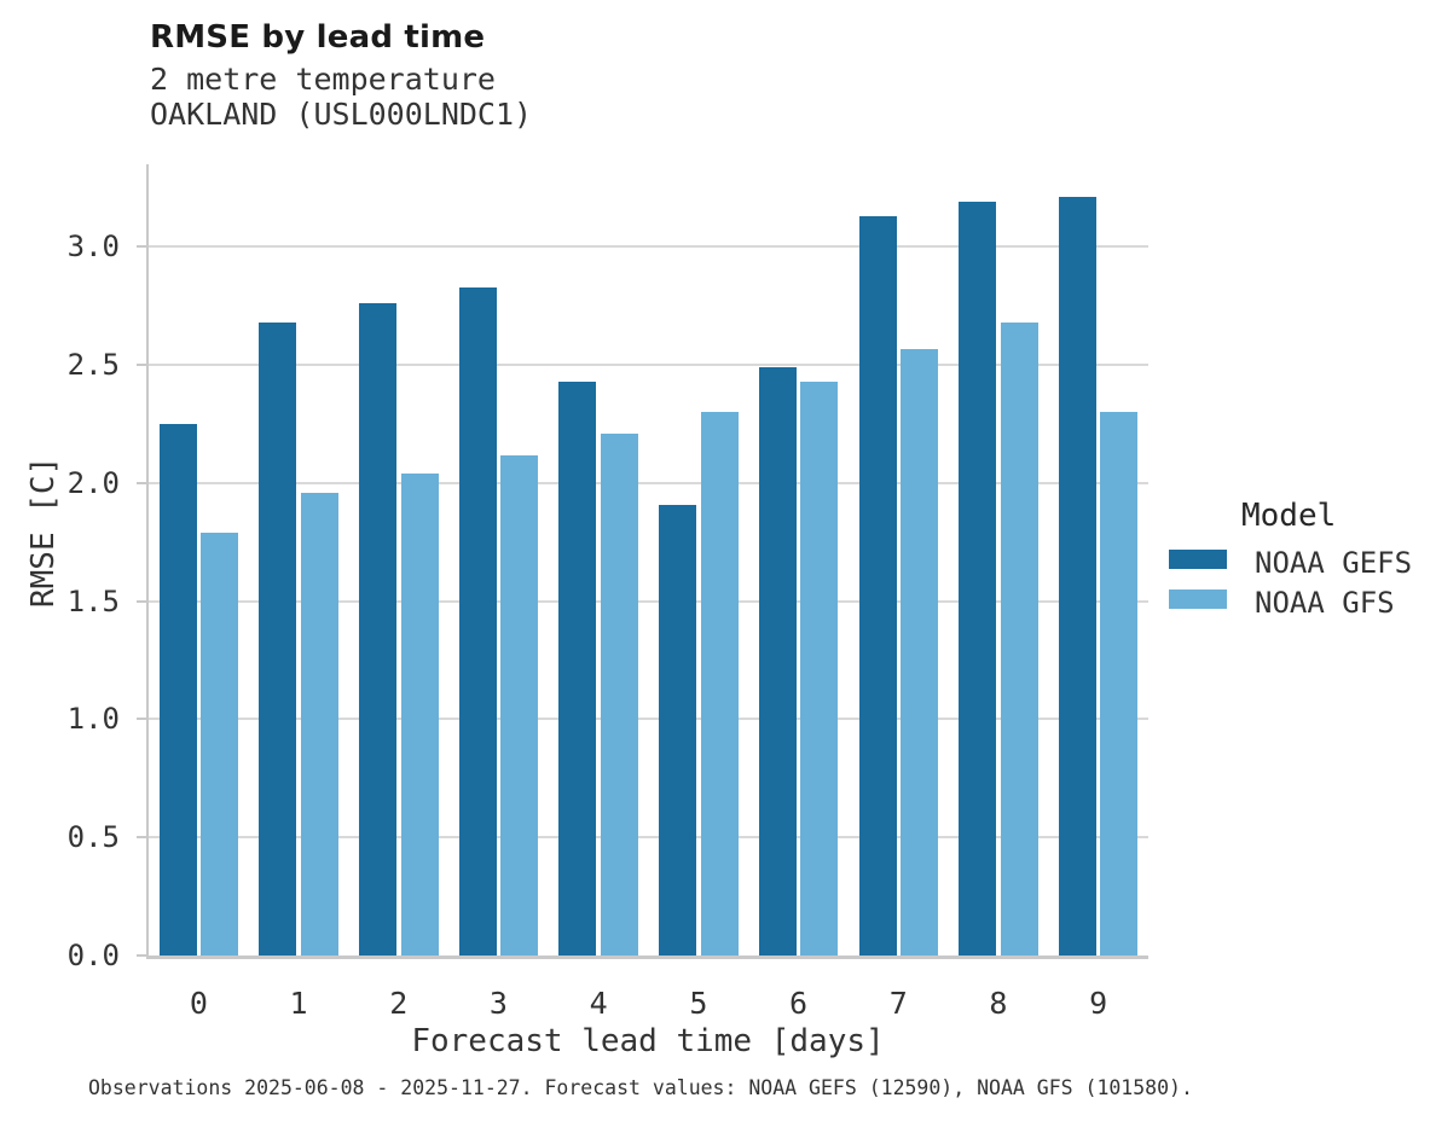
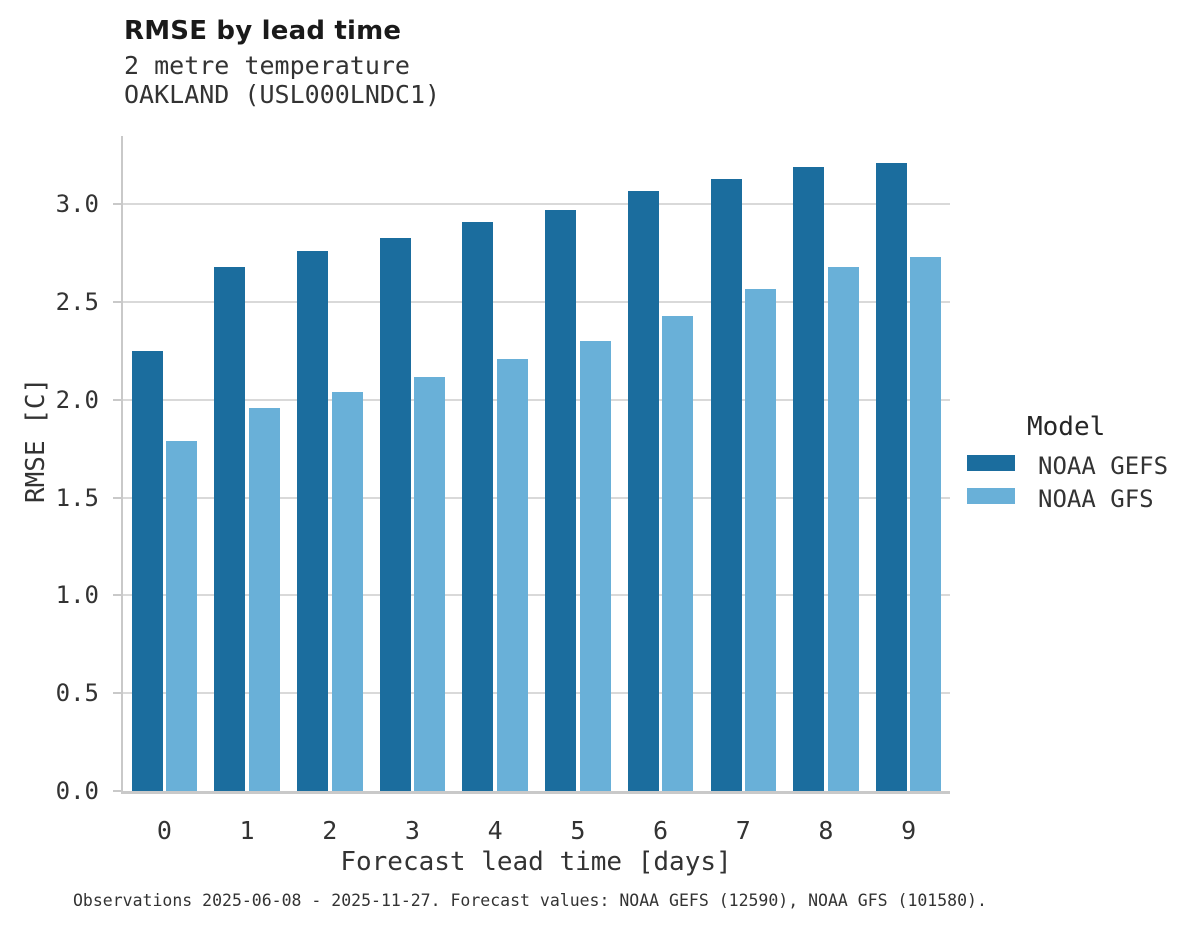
NOAA GEFS/4: 2.43 -> 2.91
NOAA GEFS/5: 1.91 -> 2.97
NOAA GEFS/6: 2.49 -> 3.07
NOAA GFS/9: 2.30 -> 2.73
